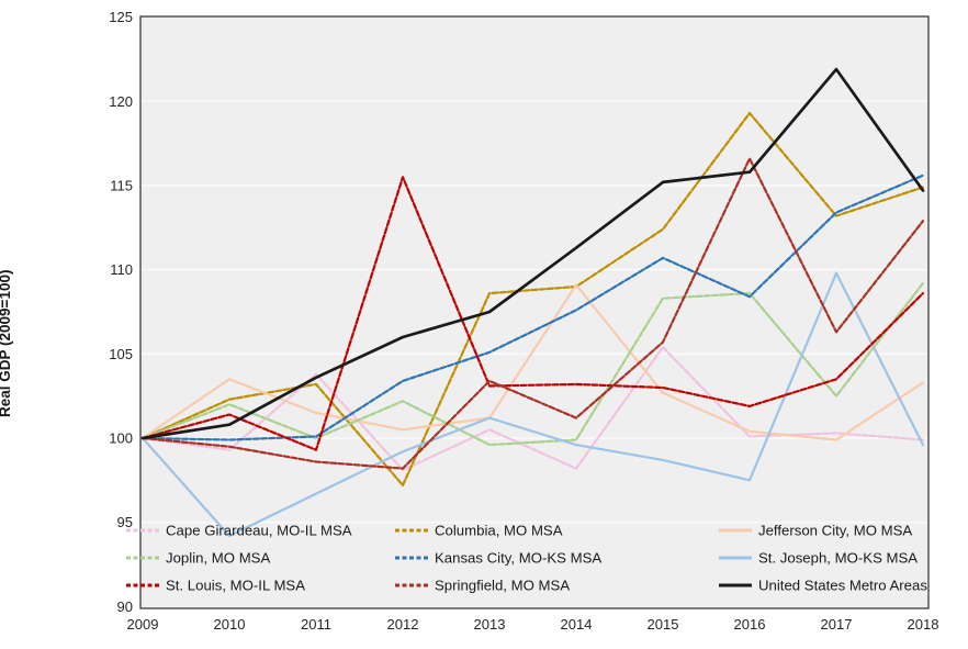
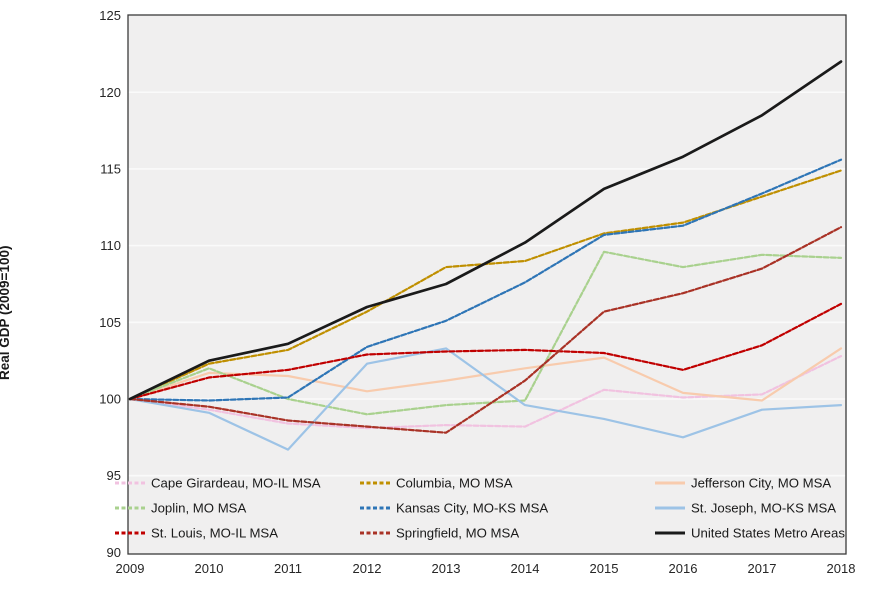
Jefferson City, MO MSA/2010: 103.5 -> 101.7
St. Joseph, MO-KS MSA/2010: 94.2 -> 99.1
United States Metro Areas/2010: 100.8 -> 102.5
Cape Girardeau, MO-IL MSA/2011: 103.8 -> 98.4
St. Louis, MO-IL MSA/2011: 99.3 -> 101.9
Columbia, MO MSA/2012: 97.2 -> 105.7
Joplin, MO MSA/2012: 102.2 -> 99.0
St. Joseph, MO-KS MSA/2012: 99.2 -> 102.3
St. Louis, MO-IL MSA/2012: 115.5 -> 102.9
Cape Girardeau, MO-IL MSA/2013: 100.5 -> 98.3
St. Joseph, MO-KS MSA/2013: 101.2 -> 103.3
Springfield, MO MSA/2013: 103.4 -> 97.8
Jefferson City, MO MSA/2014: 109.1 -> 102.0
United States Metro Areas/2014: 111.3 -> 110.2
Cape Girardeau, MO-IL MSA/2015: 105.4 -> 100.6
Columbia, MO MSA/2015: 112.4 -> 110.8
Joplin, MO MSA/2015: 108.3 -> 109.6
United States Metro Areas/2015: 115.2 -> 113.7
Columbia, MO MSA/2016: 119.3 -> 111.5
Kansas City, MO-KS MSA/2016: 108.4 -> 111.3
Springfield, MO MSA/2016: 116.6 -> 106.9
Joplin, MO MSA/2017: 102.5 -> 109.4
St. Joseph, MO-KS MSA/2017: 109.8 -> 99.3
Springfield, MO MSA/2017: 106.3 -> 108.5
United States Metro Areas/2017: 121.9 -> 118.5
Cape Girardeau, MO-IL MSA/2018: 99.9 -> 102.8
St. Louis, MO-IL MSA/2018: 108.6 -> 106.2
Springfield, MO MSA/2018: 112.9 -> 111.2
United States Metro Areas/2018: 114.7 -> 122.0
